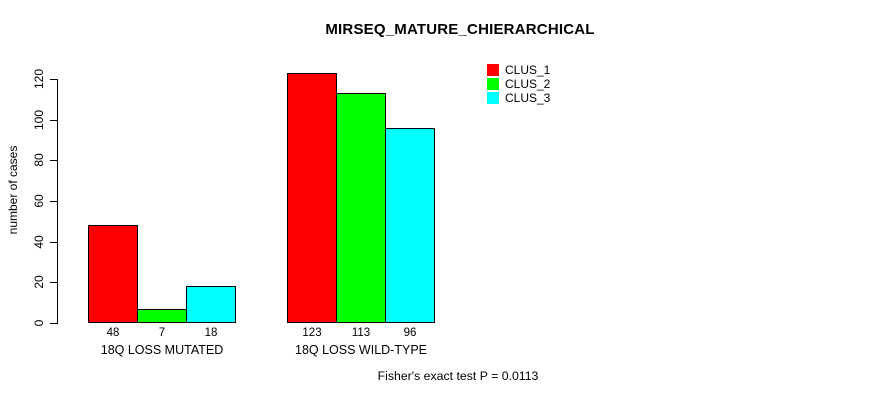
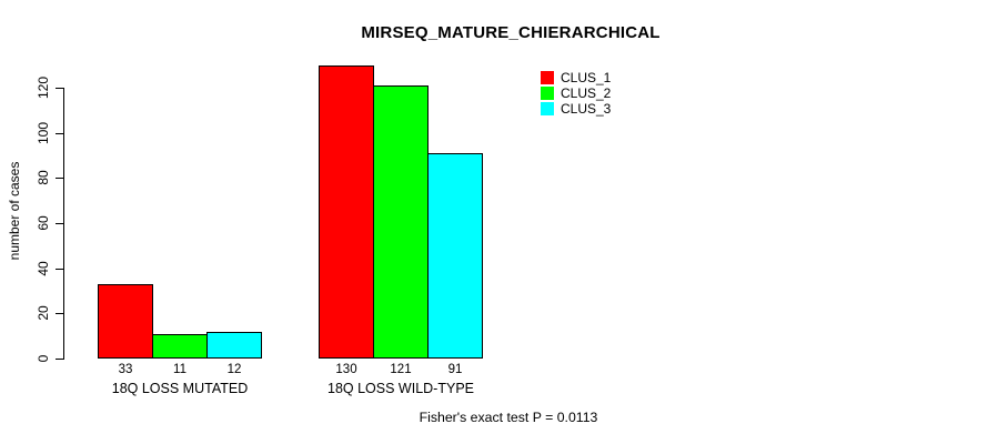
CLUS_1/18Q LOSS MUTATED: 48 -> 33
CLUS_2/18Q LOSS MUTATED: 7 -> 11
CLUS_3/18Q LOSS MUTATED: 18 -> 12
CLUS_1/18Q LOSS WILD-TYPE: 123 -> 130
CLUS_2/18Q LOSS WILD-TYPE: 113 -> 121
CLUS_3/18Q LOSS WILD-TYPE: 96 -> 91
